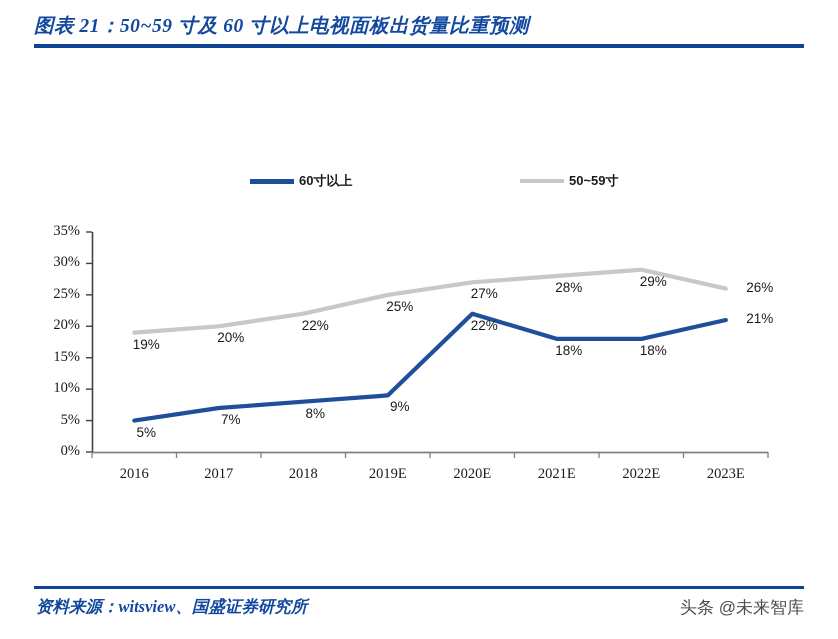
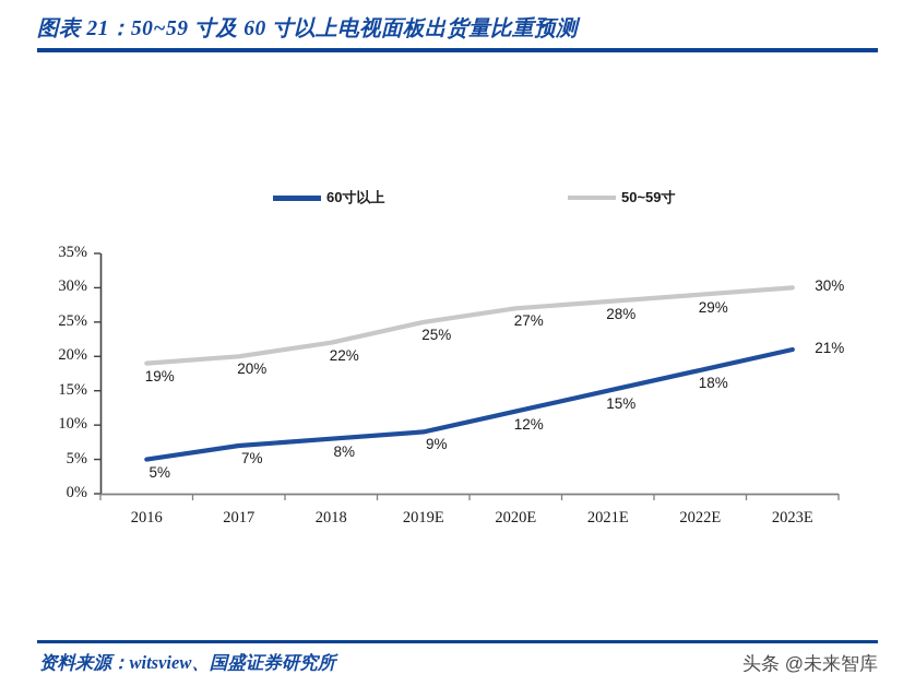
60寸以上/2020E: 22% -> 12%
60寸以上/2021E: 18% -> 15%
50~59寸/2023E: 26% -> 30%
